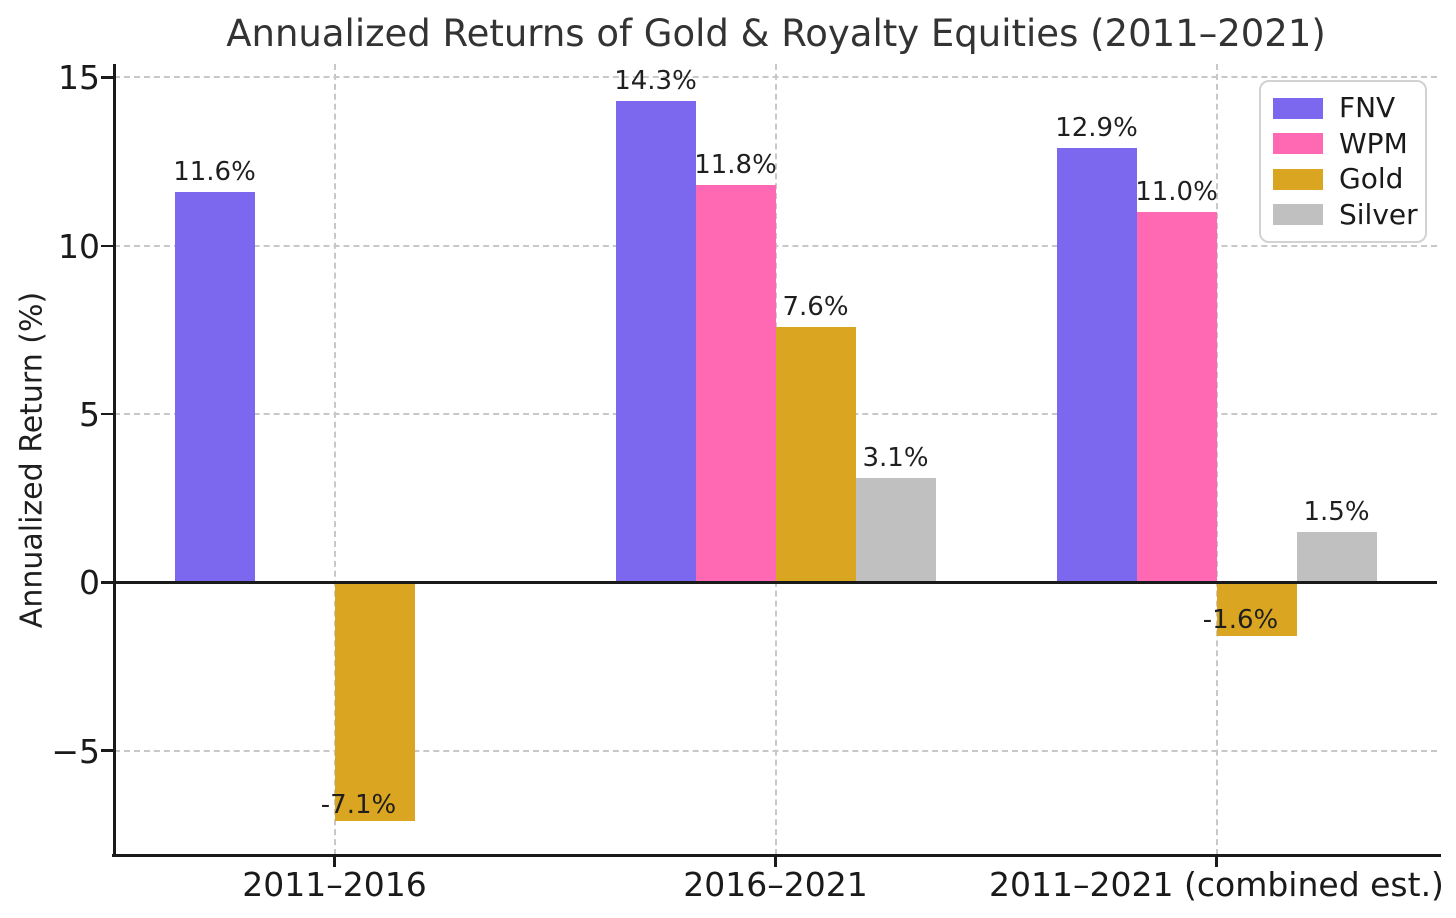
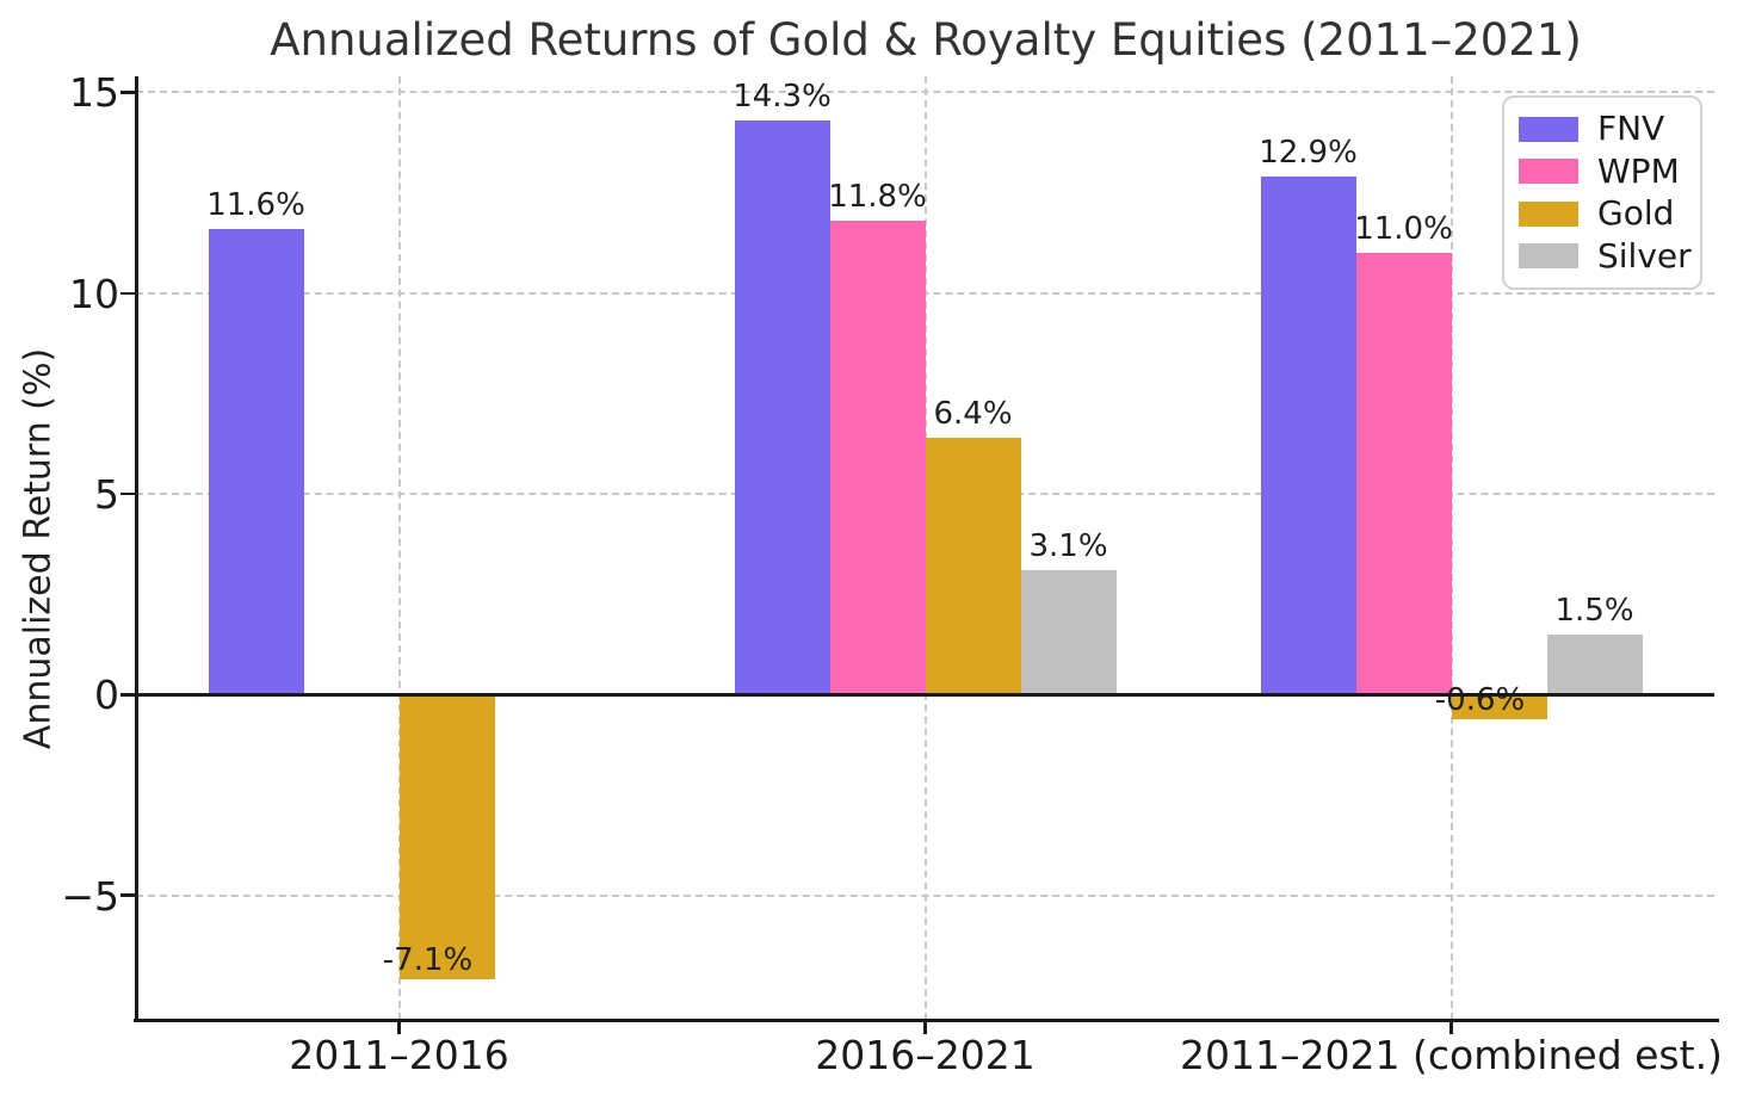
Gold/2016–2021: 7.6% -> 6.4%
Gold/2011–2021 (combined est.): -1.6% -> -0.6%
